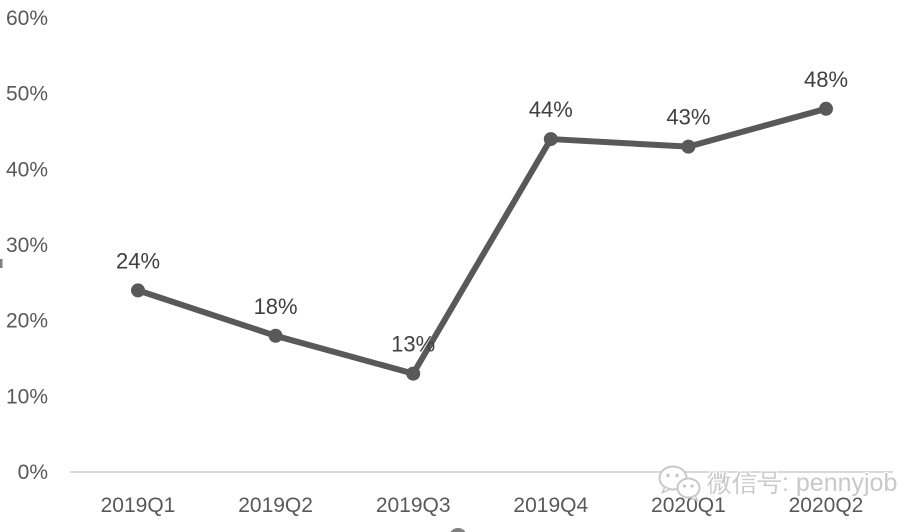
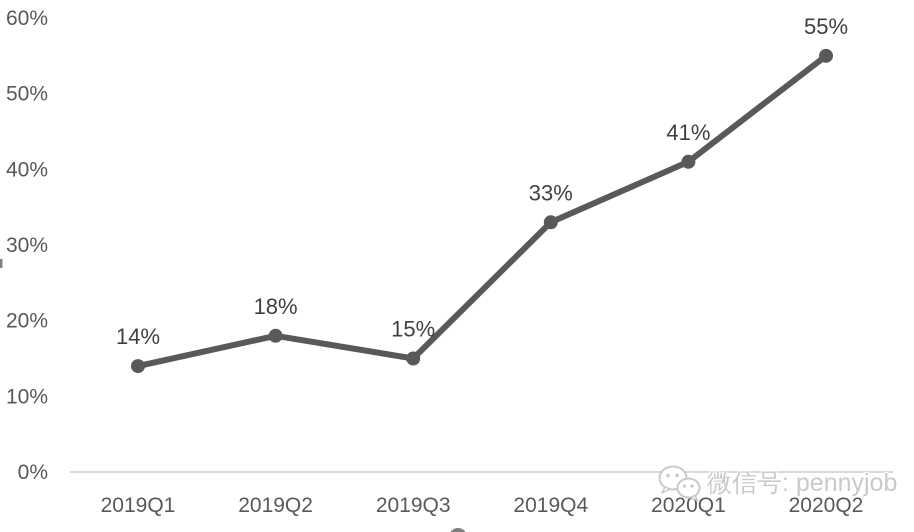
2019Q1: 24% -> 14%
2019Q3: 13% -> 15%
2019Q4: 44% -> 33%
2020Q1: 43% -> 41%
2020Q2: 48% -> 55%
